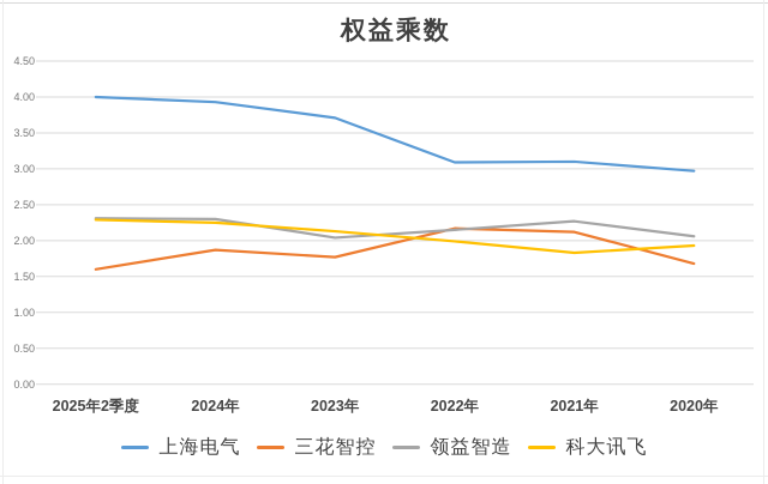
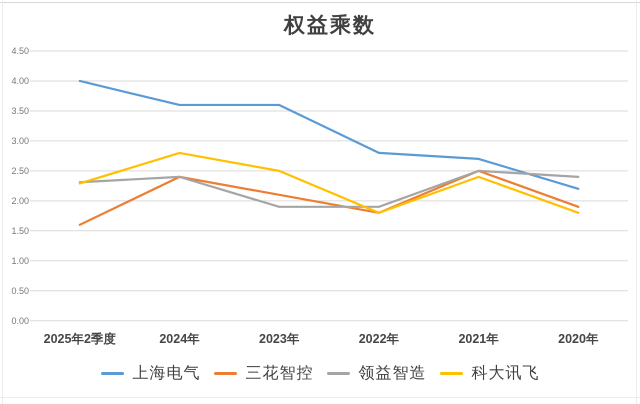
上海电气/2024年: 3.9 -> 3.6
三花智控/2024年: 1.9 -> 2.4
领益智造/2024年: 2.3 -> 2.4
科大讯飞/2024年: 2.2 -> 2.8
上海电气/2023年: 3.7 -> 3.6
三花智控/2023年: 1.8 -> 2.1
领益智造/2023年: 2.0 -> 1.9
科大讯飞/2023年: 2.1 -> 2.5
上海电气/2022年: 3.1 -> 2.8
三花智控/2022年: 2.2 -> 1.8
领益智造/2022年: 2.1 -> 1.9
科大讯飞/2022年: 2.0 -> 1.8
上海电气/2021年: 3.1 -> 2.7
三花智控/2021年: 2.1 -> 2.5
领益智造/2021年: 2.3 -> 2.5
科大讯飞/2021年: 1.8 -> 2.4
上海电气/2020年: 3.0 -> 2.2
三花智控/2020年: 1.7 -> 1.9
领益智造/2020年: 2.1 -> 2.4
科大讯飞/2020年: 1.9 -> 1.8
